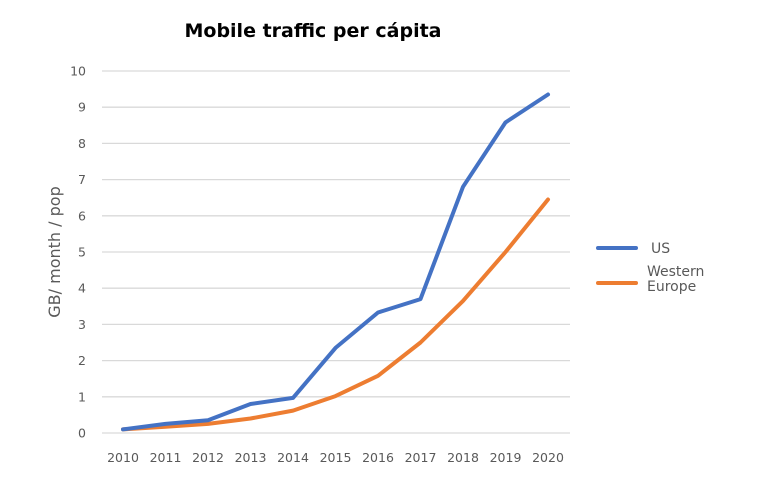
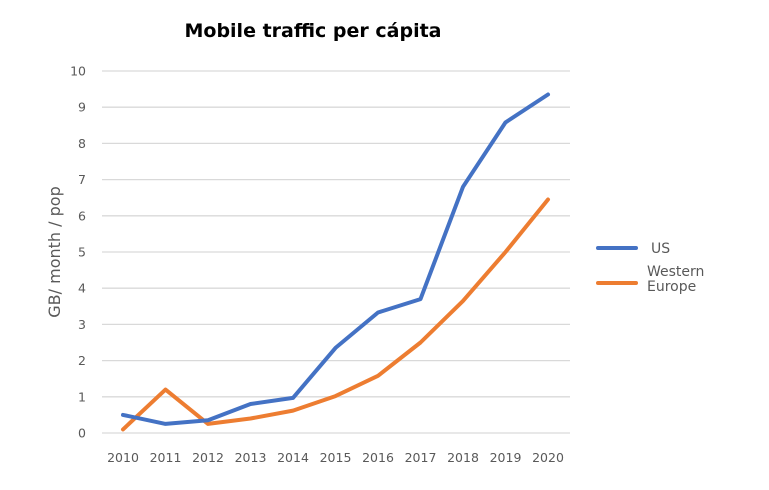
US/2010: 0.1 -> 0.5
Western Europe/2011: 0.2 -> 1.2
